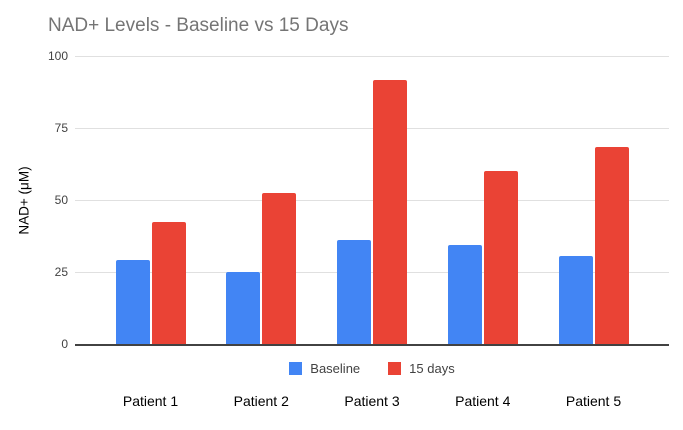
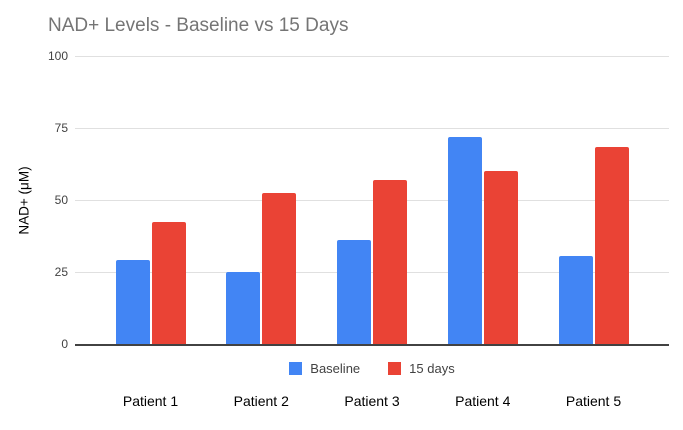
15 days/Patient 3: 92 -> 57
Baseline/Patient 4: 34 -> 72
